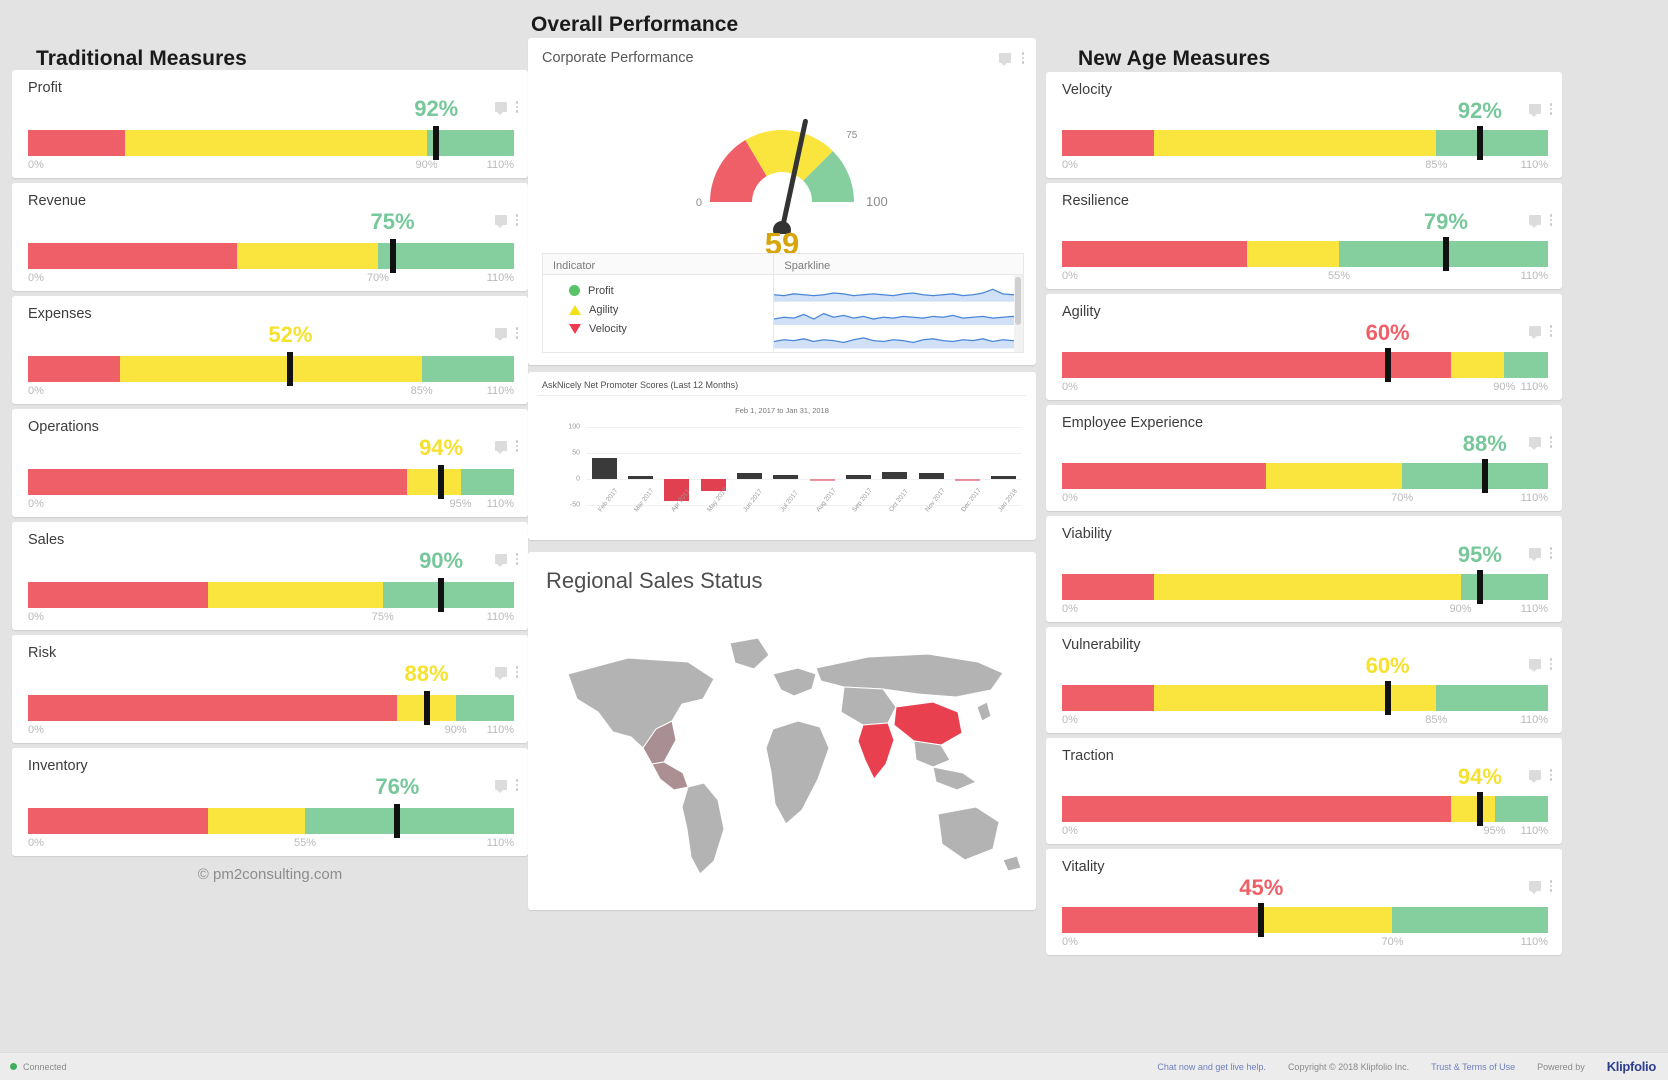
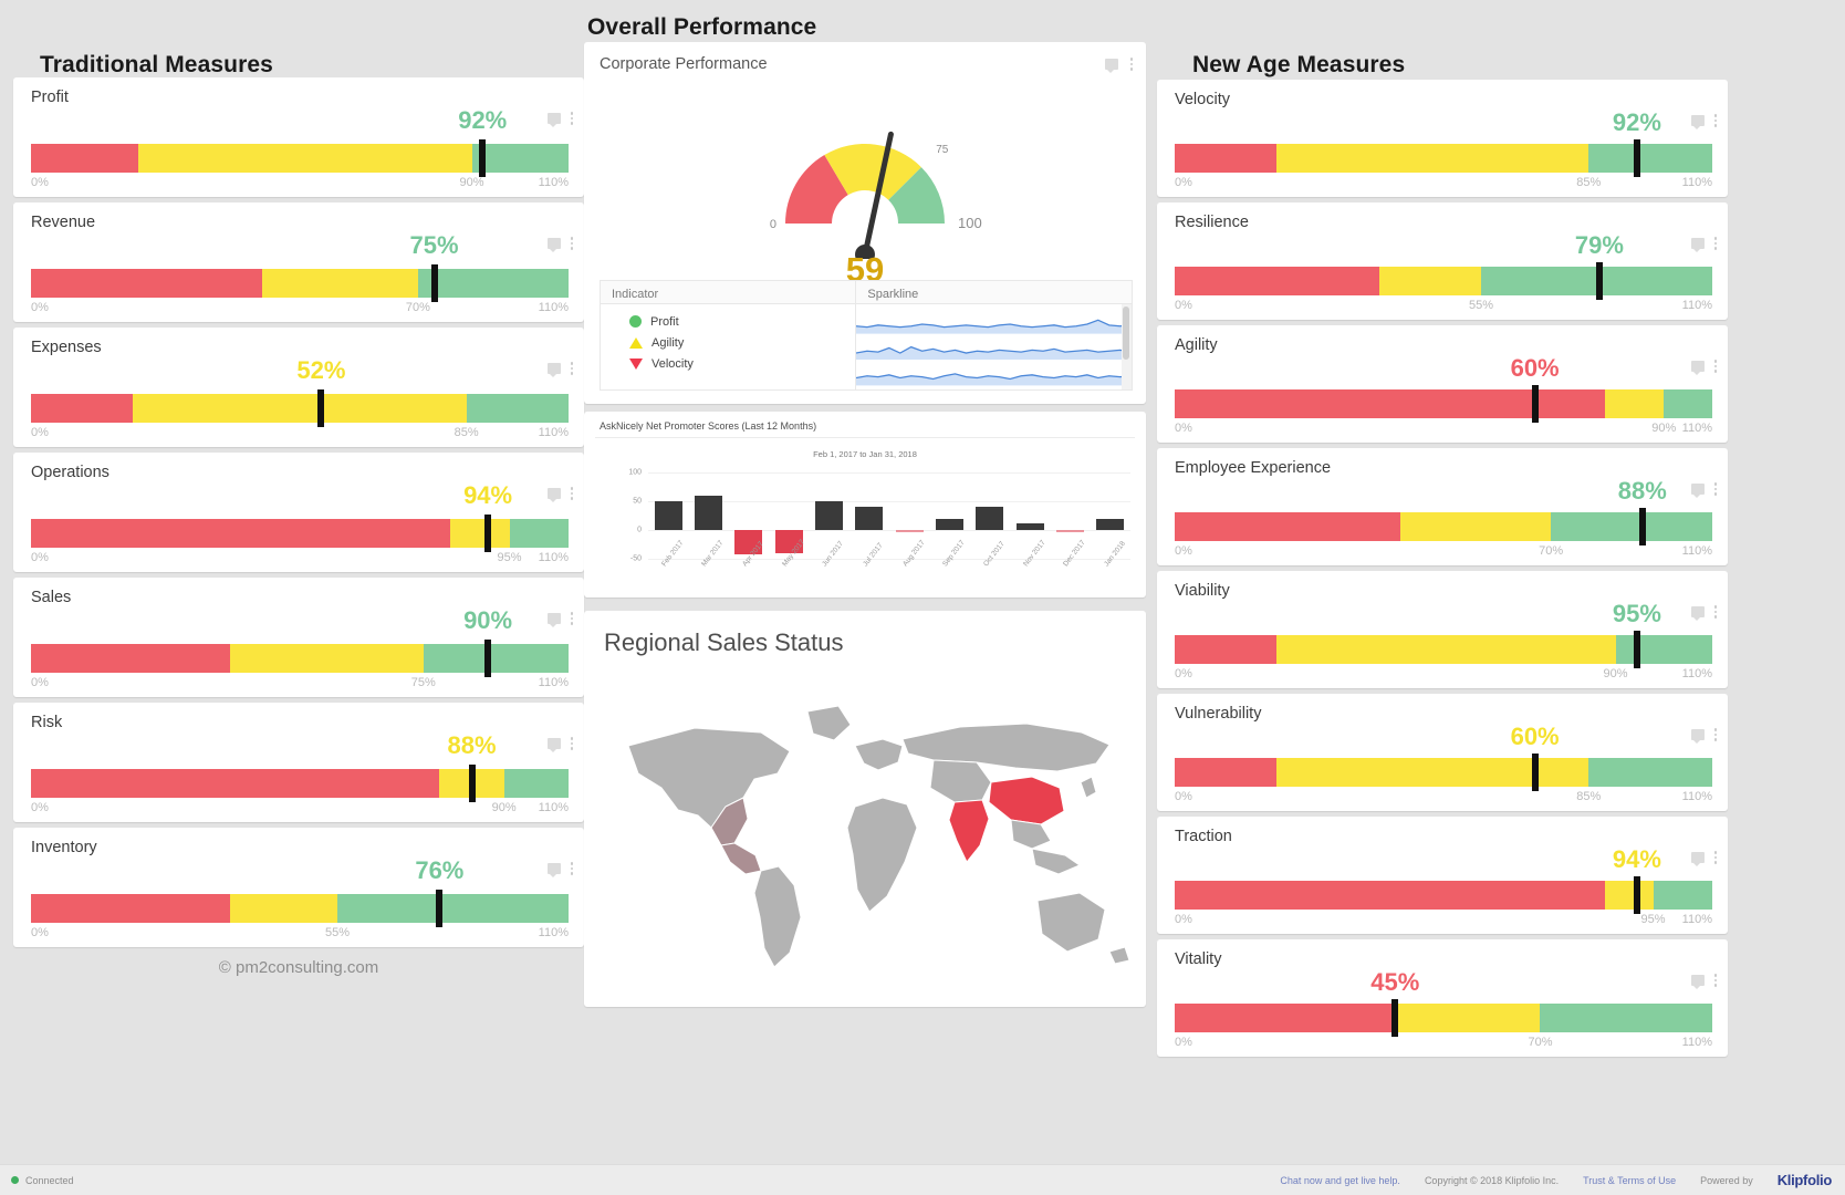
Feb 2017: 40 -> 50
Mar 2017: 10 -> 60
May 2017: -20 -> -40
Jun 2017: 10 -> 50
Jul 2017: 10 -> 40
Sep 2017: 10 -> 20
Oct 2017: 10 -> 40
Jan 2018: 10 -> 20
